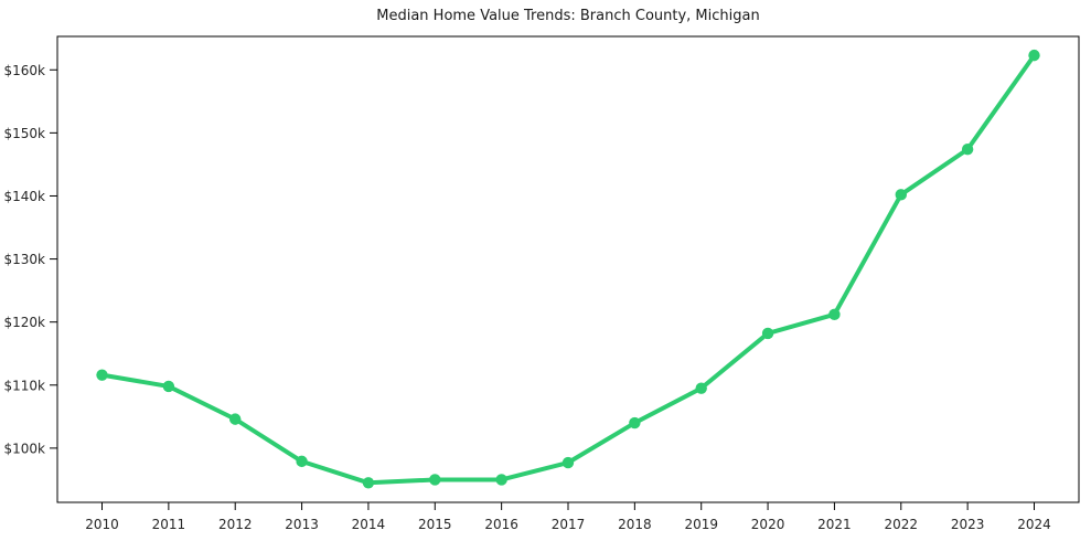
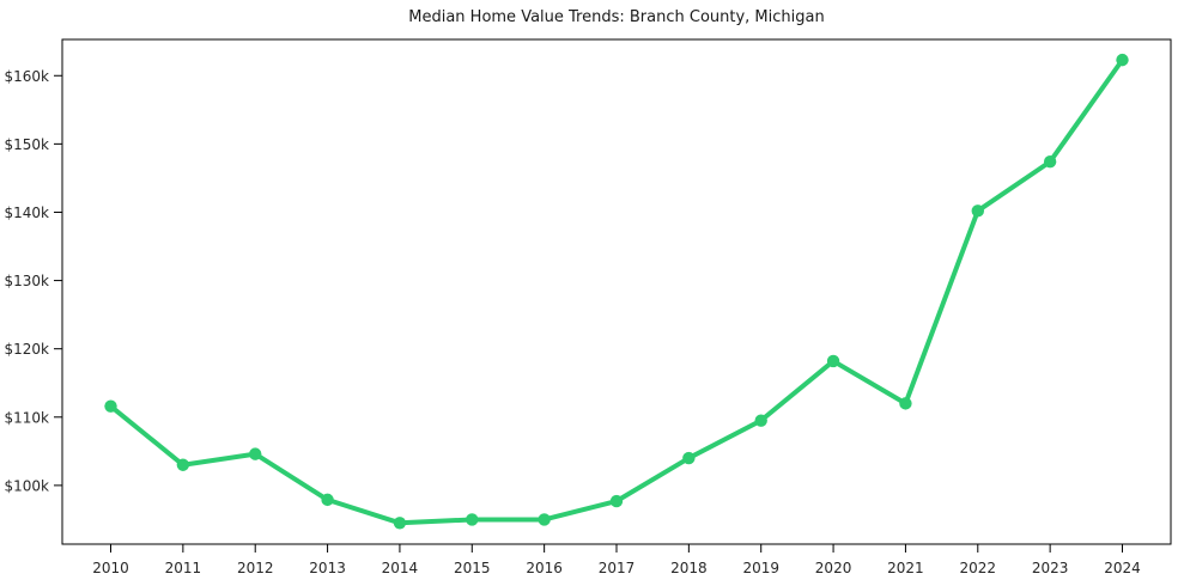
2011: $110k -> $103k
2021: $121k -> $112k
